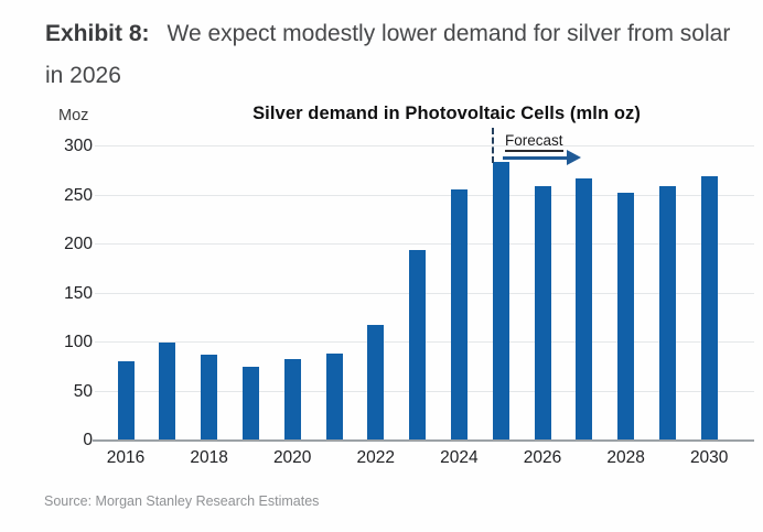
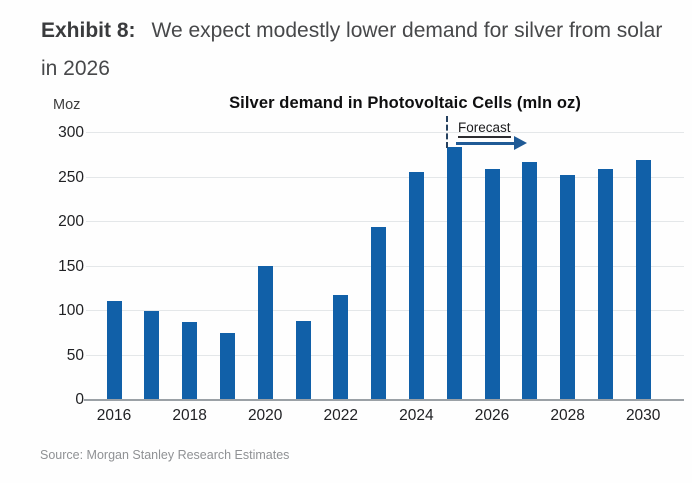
2016: 80 -> 110
2020: 80 -> 150
